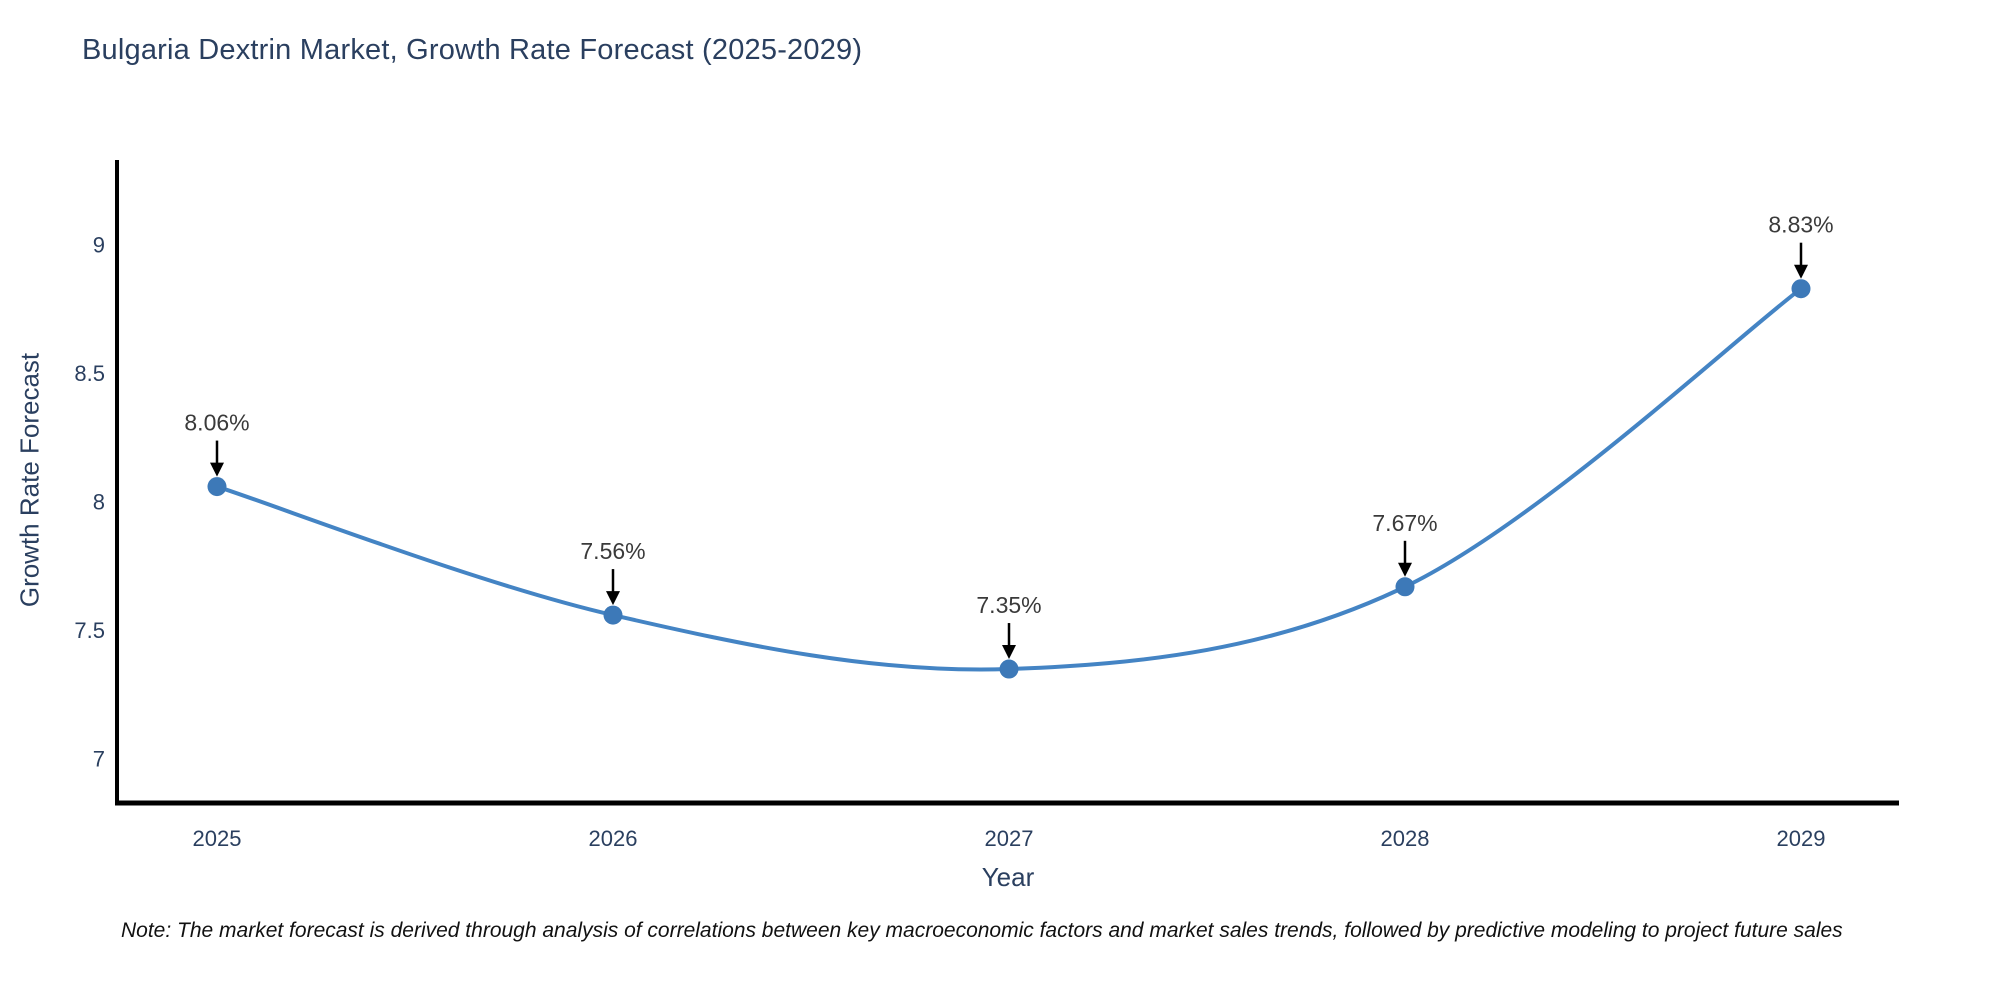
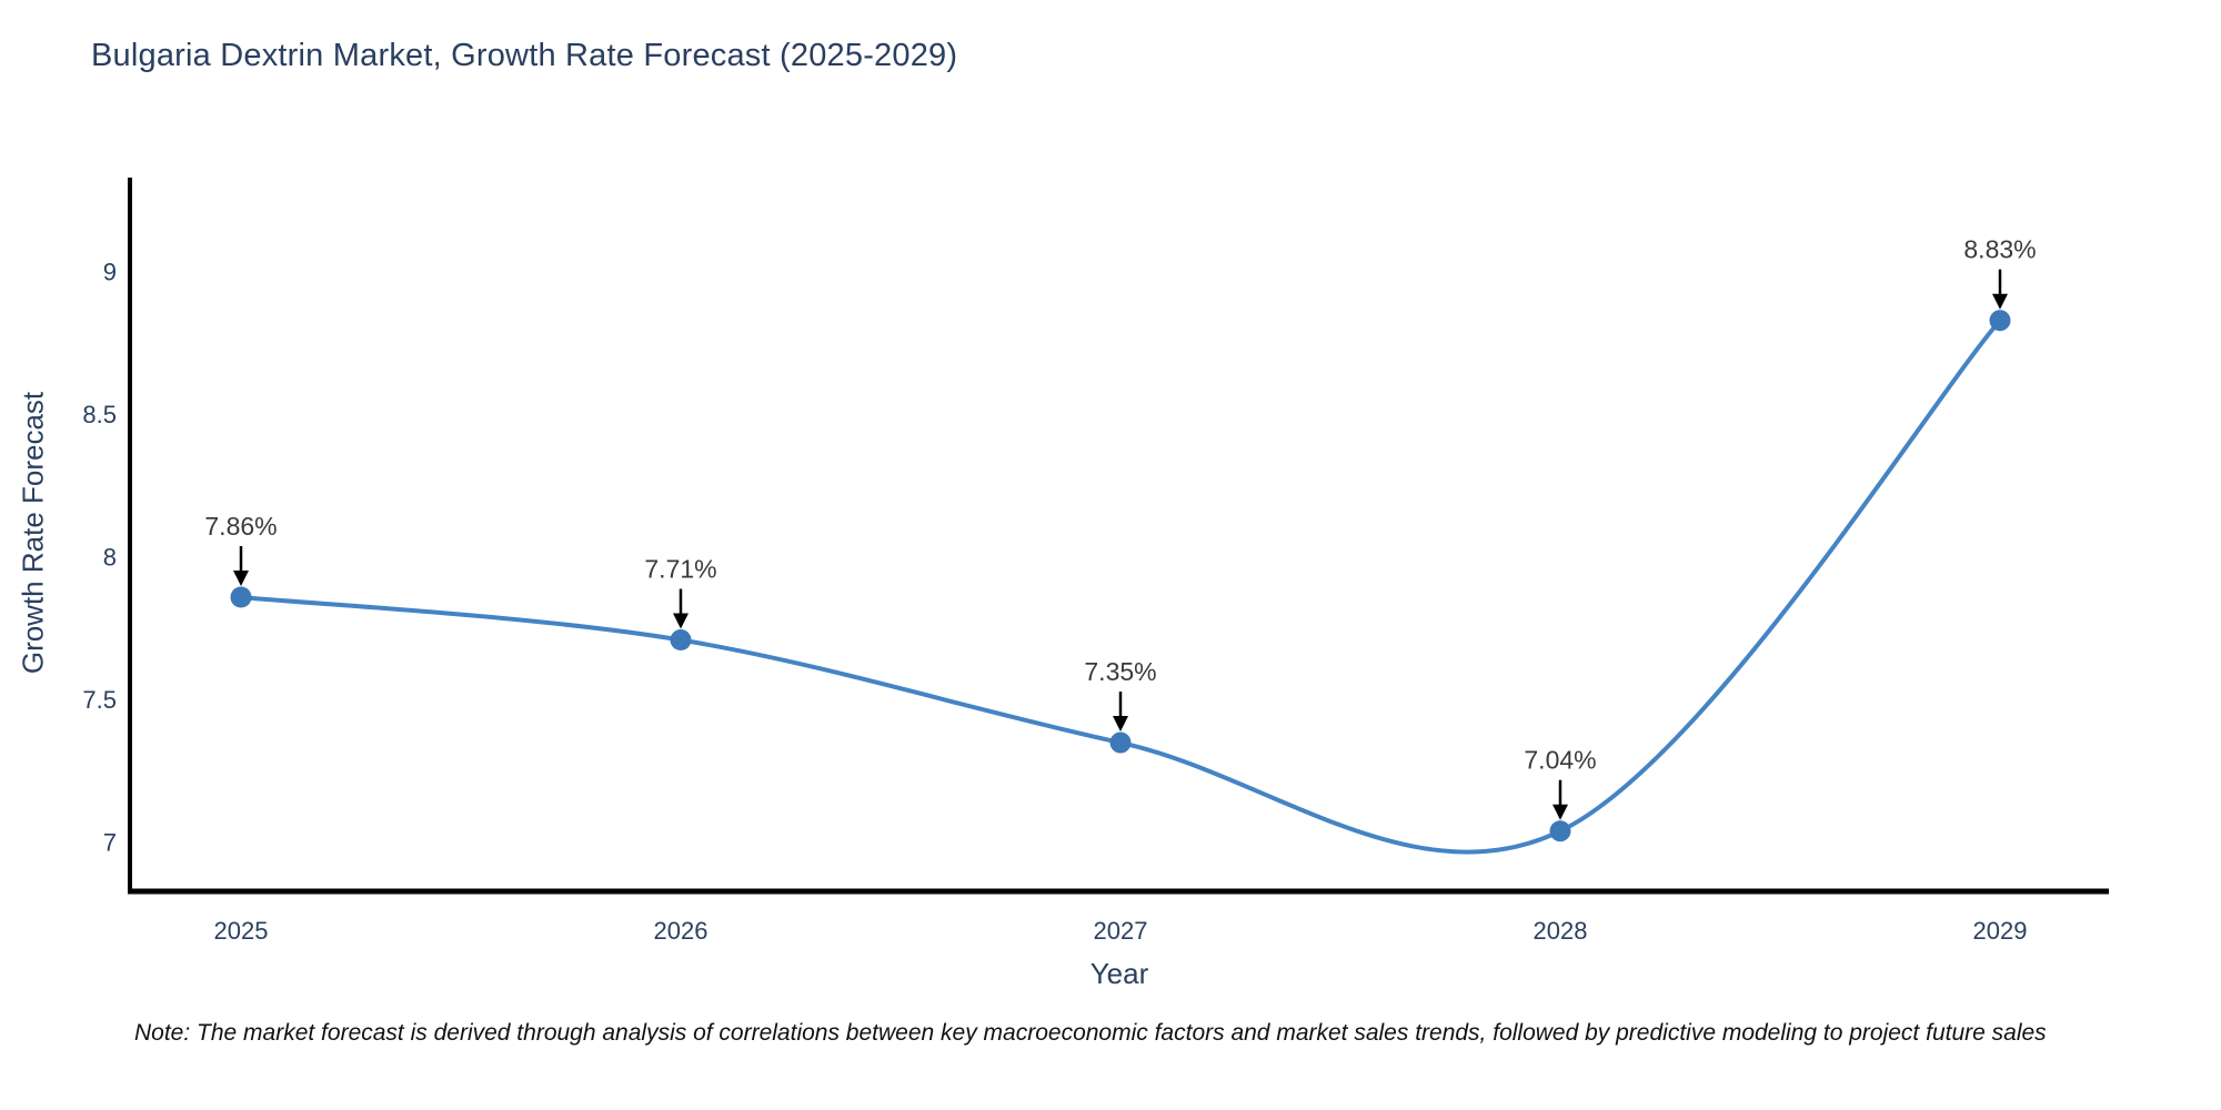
2025: 8.06% -> 7.86%
2026: 7.56% -> 7.71%
2028: 7.67% -> 7.04%
